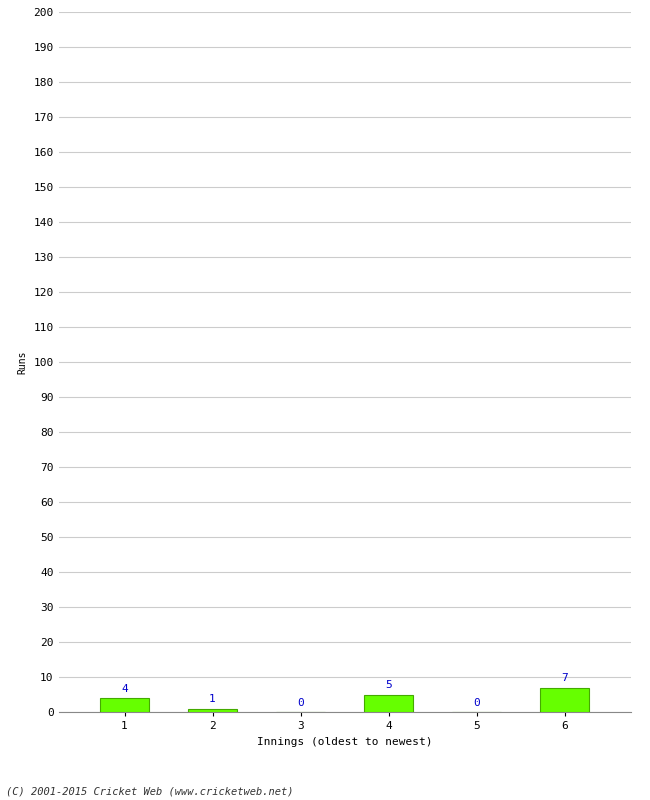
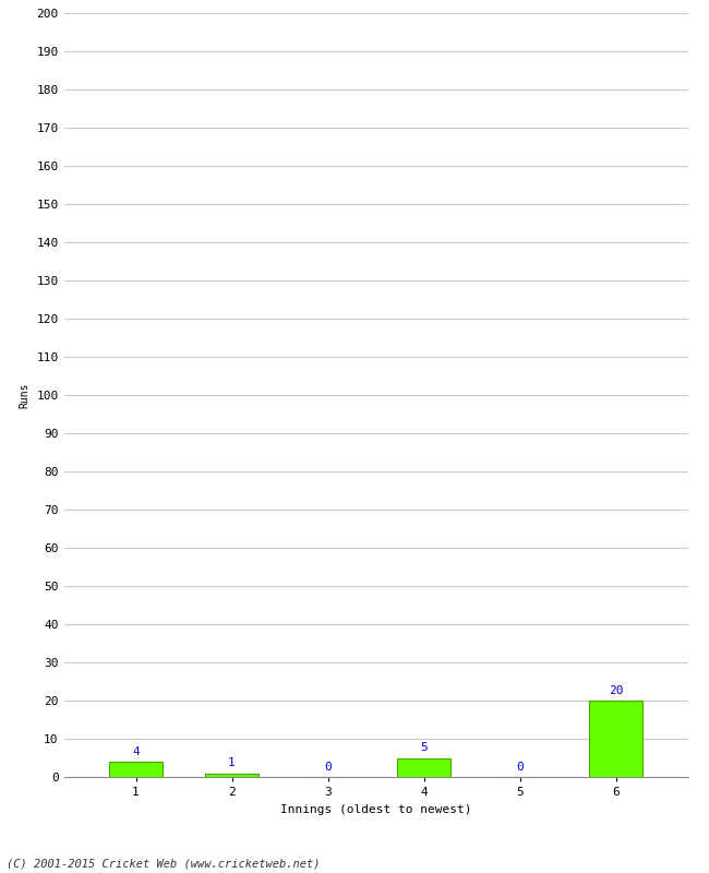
6: 7 -> 20
